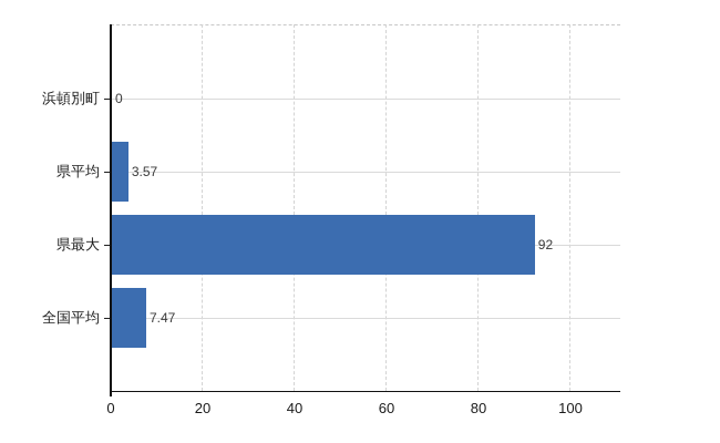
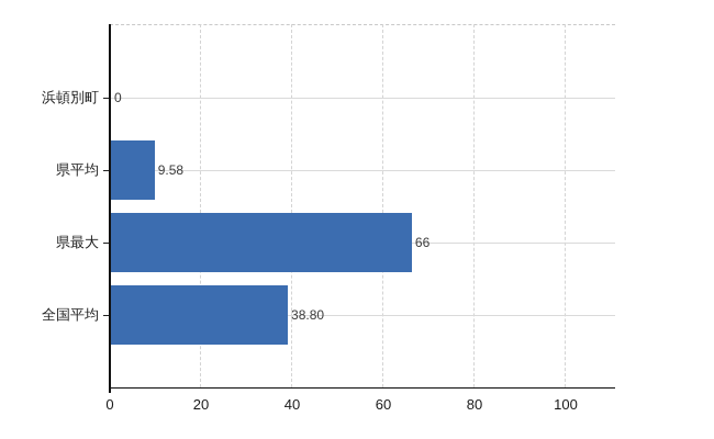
県平均: 3.57 -> 9.58
県最大: 92 -> 66
全国平均: 7.47 -> 38.80
